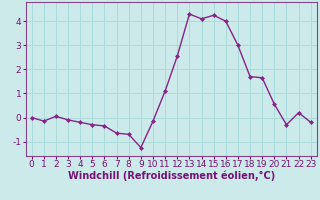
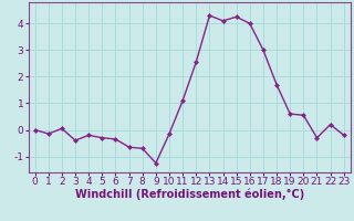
3: -0.10 -> -0.40
19: 1.65 -> 0.60
